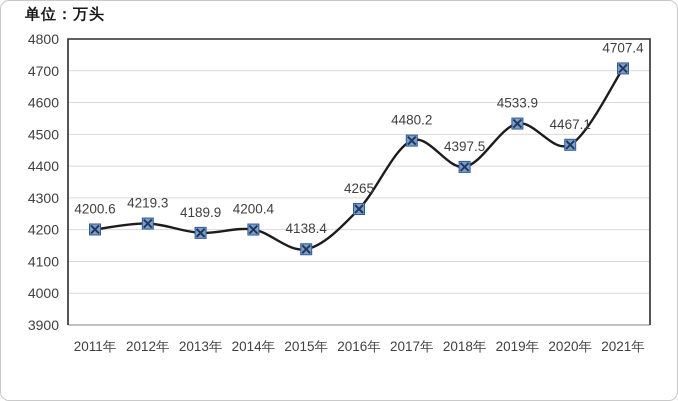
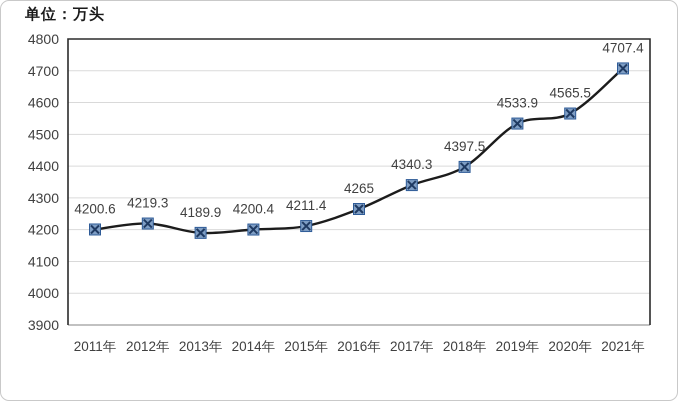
2015年: 4138.4 -> 4211.4
2017年: 4480.2 -> 4340.3
2020年: 4467.1 -> 4565.5
